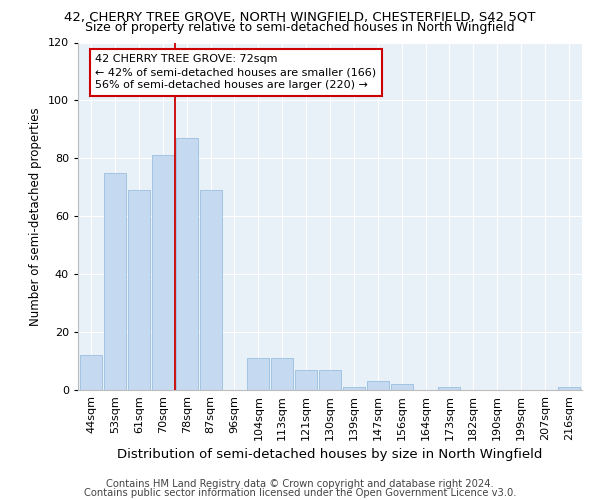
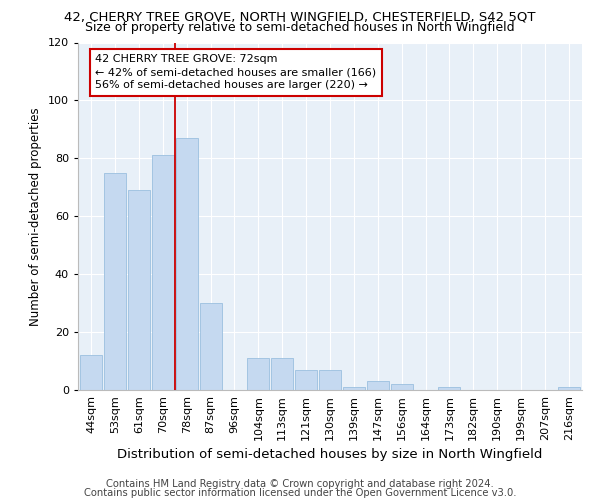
87sqm: 69 -> 30
